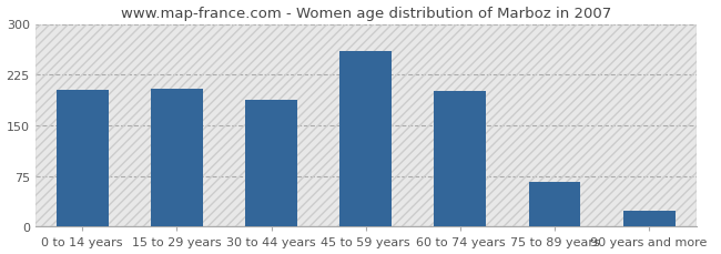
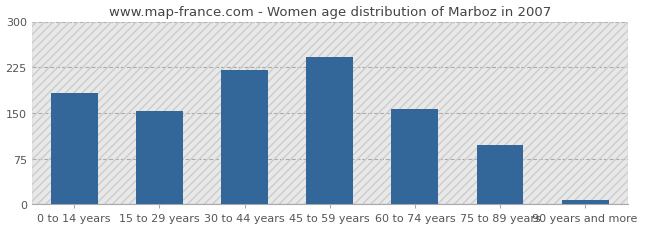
0 to 14 years: 202 -> 182
15 to 29 years: 204 -> 153
30 to 44 years: 188 -> 220
45 to 59 years: 260 -> 242
60 to 74 years: 200 -> 156
75 to 89 years: 66 -> 97
90 years and more: 24 -> 8
